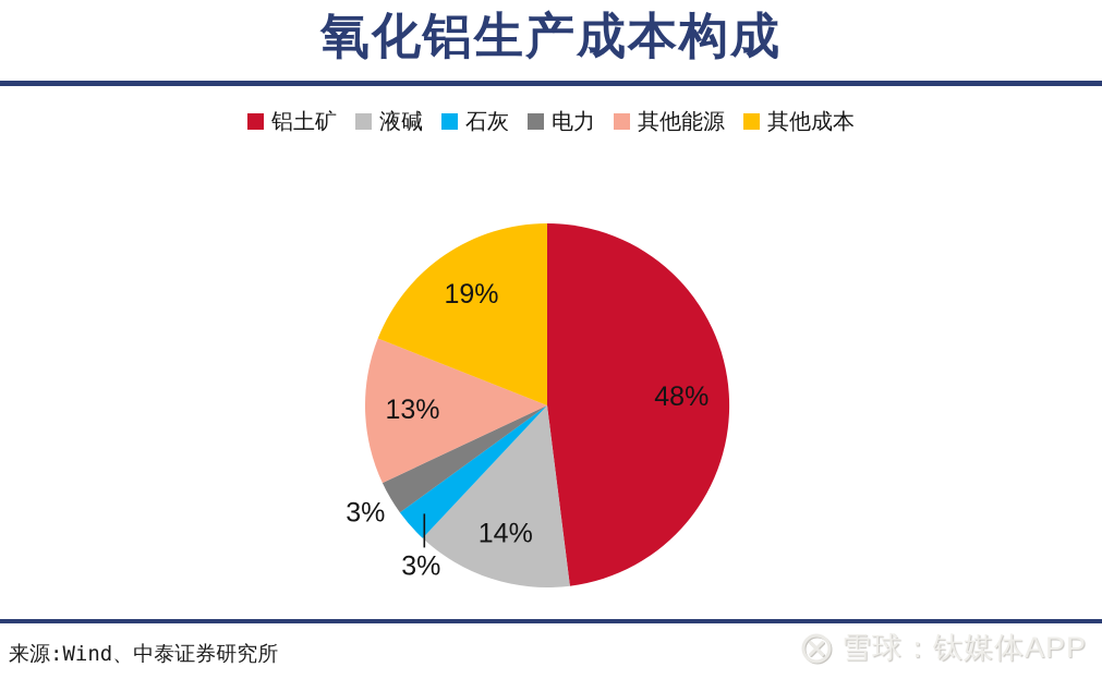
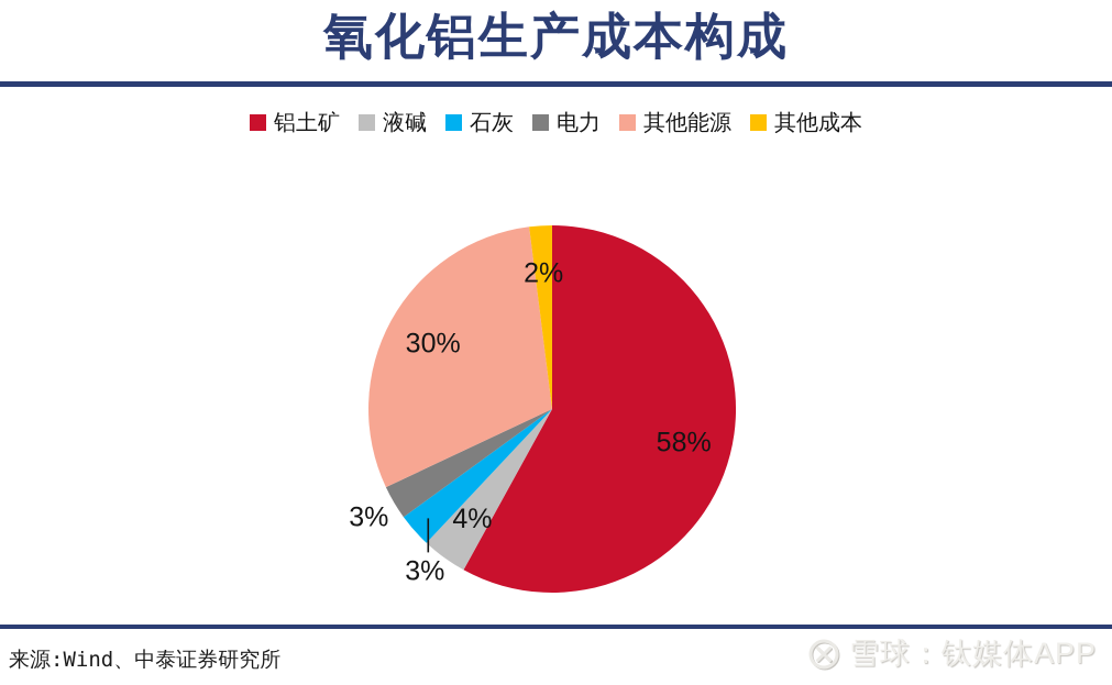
铝土矿: 48% -> 58%
液碱: 14% -> 4%
其他能源: 13% -> 30%
其他成本: 19% -> 2%
